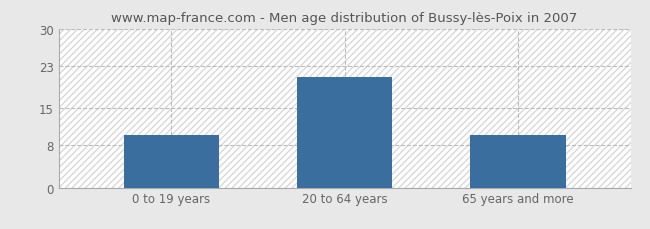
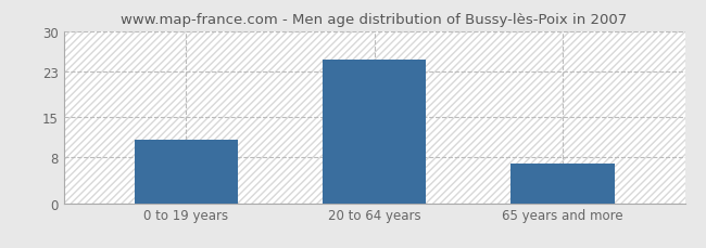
0 to 19 years: 10 -> 11
20 to 64 years: 21 -> 25
65 years and more: 10 -> 7
